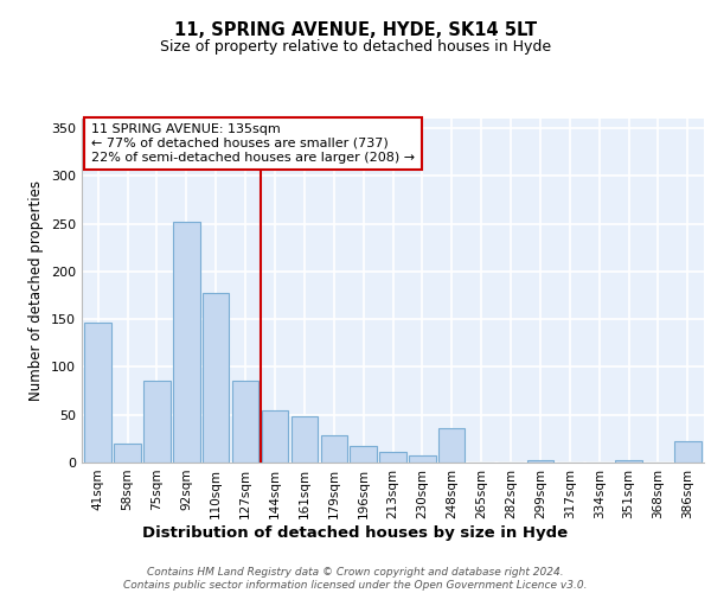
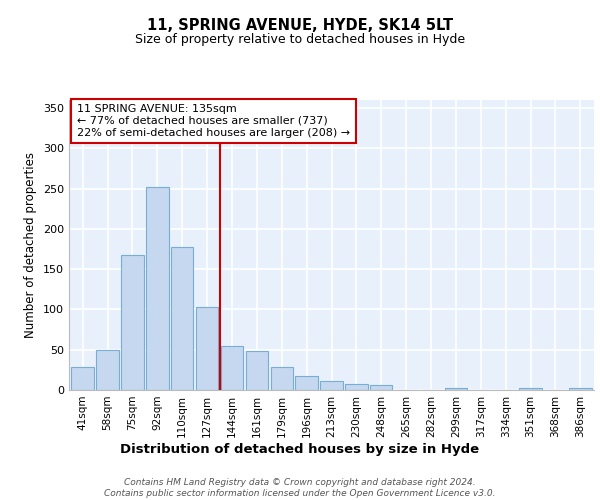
41sqm: 146 -> 29
58sqm: 20 -> 50
75sqm: 86 -> 168
127sqm: 86 -> 103
248sqm: 36 -> 6
386sqm: 22 -> 2
